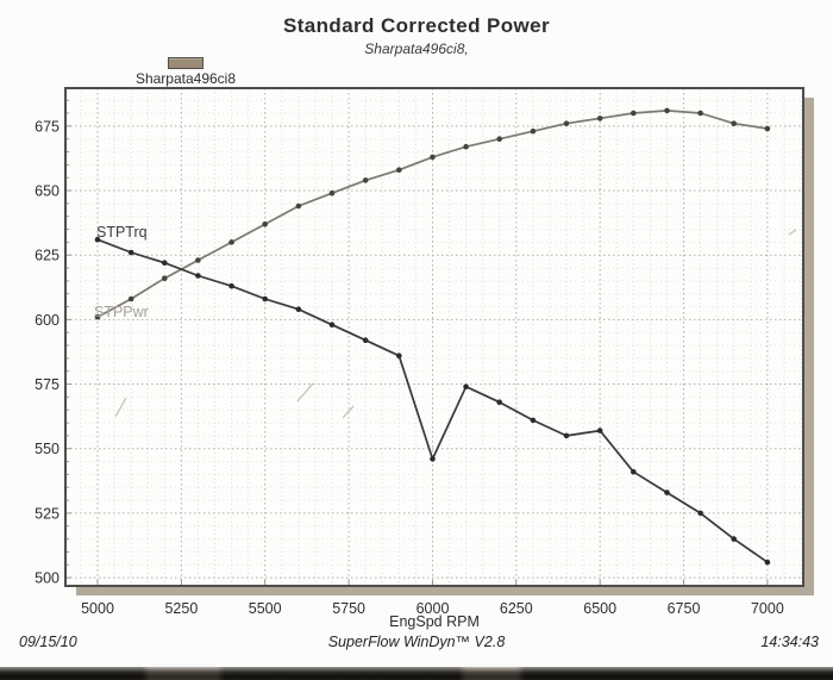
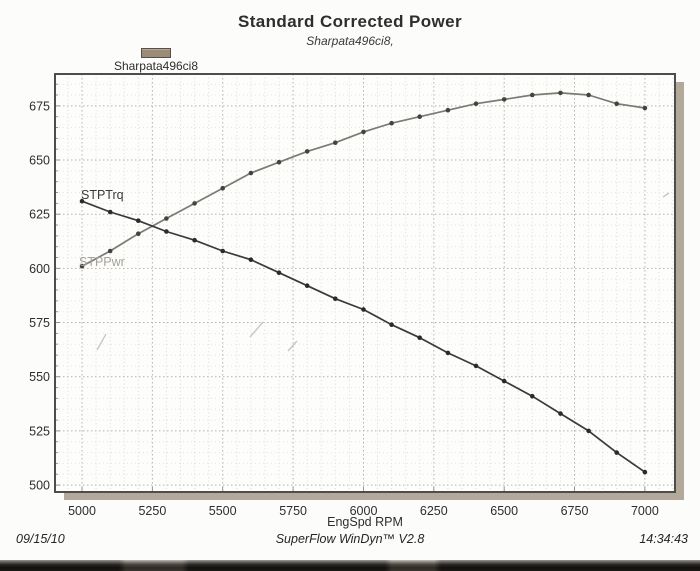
STPTrq/6000: 546 -> 581
STPTrq/6500: 557 -> 548
